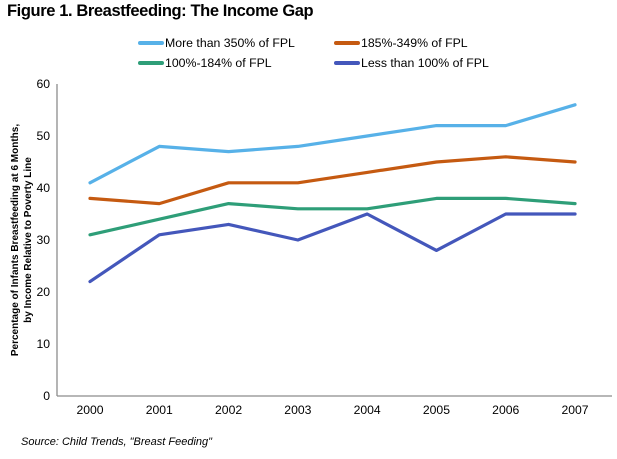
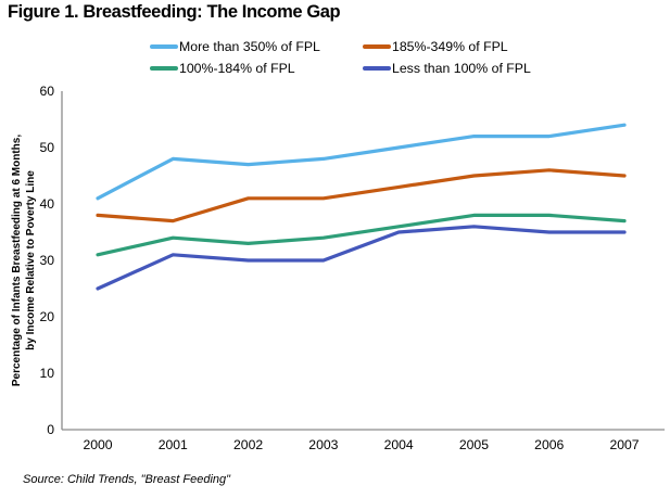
Less than 100% of FPL/2000: 22 -> 25
100%-184% of FPL/2002: 37 -> 33
Less than 100% of FPL/2002: 33 -> 30
100%-184% of FPL/2003: 36 -> 34
Less than 100% of FPL/2005: 28 -> 36
More than 350% of FPL/2007: 56 -> 54
